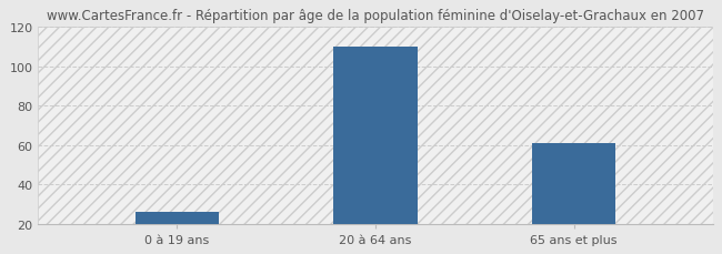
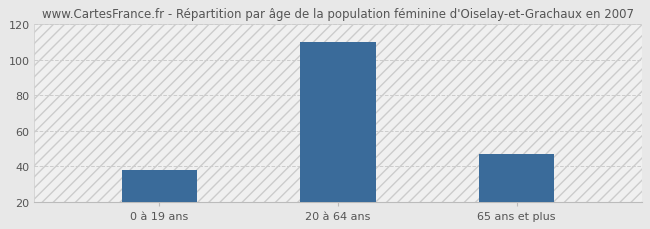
0 à 19 ans: 26 -> 38
65 ans et plus: 61 -> 47
